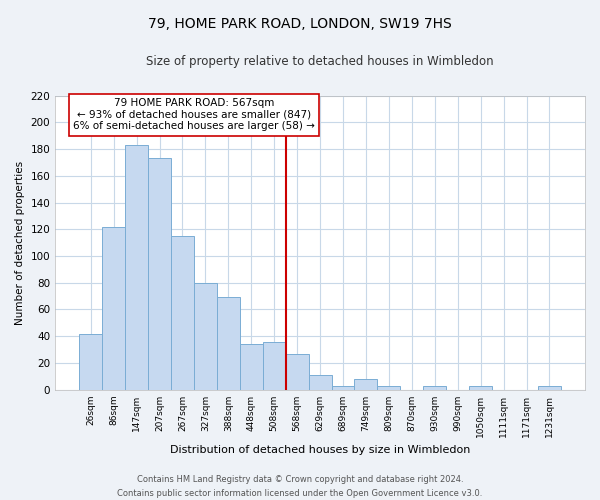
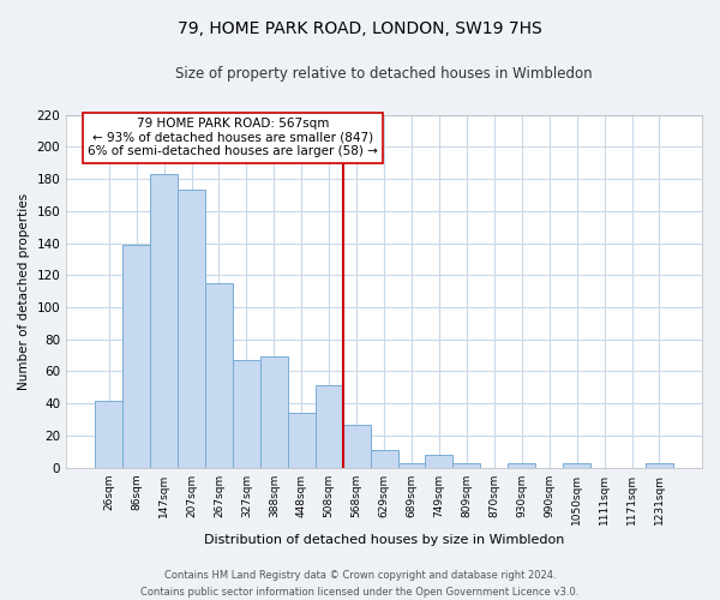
86sqm: 122 -> 139
327sqm: 80 -> 67
508sqm: 36 -> 51
